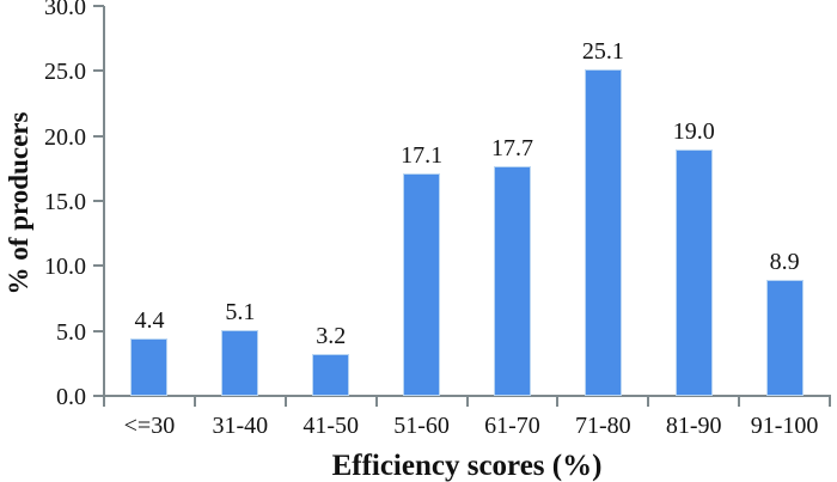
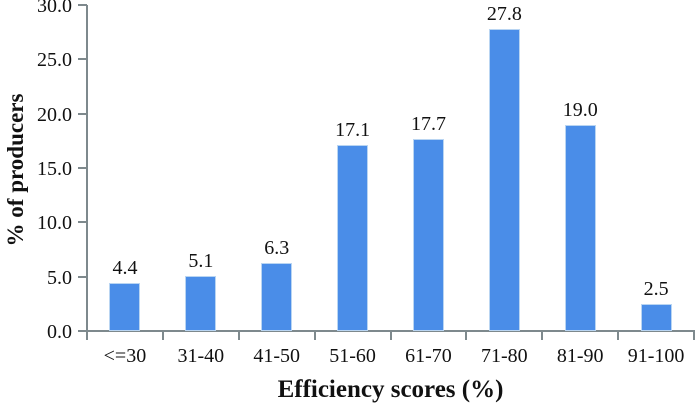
41-50: 3.2 -> 6.3
71-80: 25.1 -> 27.8
91-100: 8.9 -> 2.5
